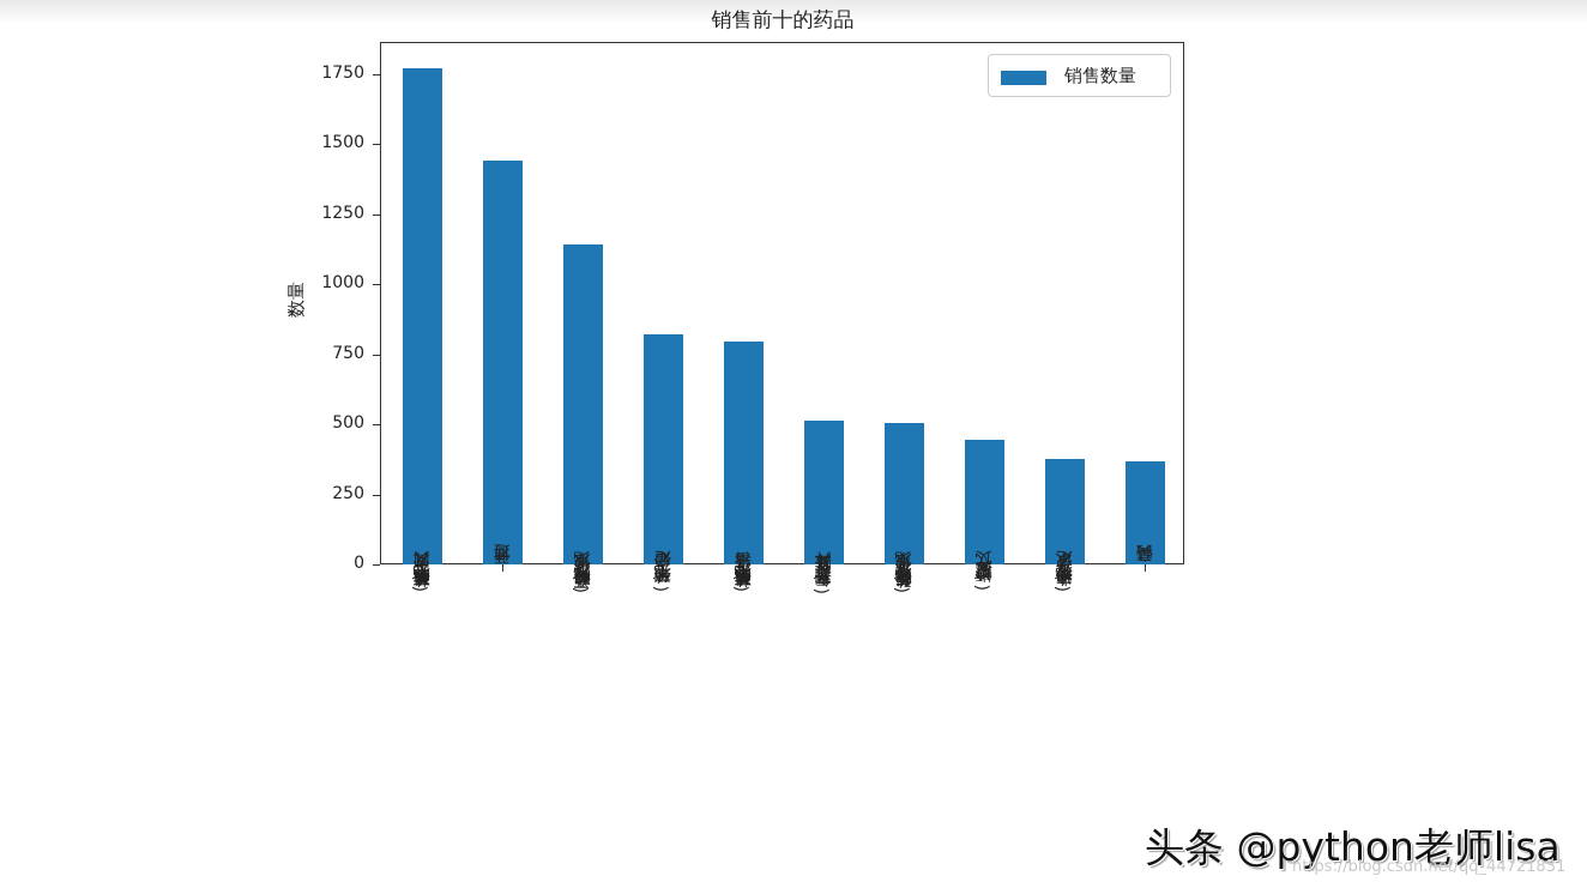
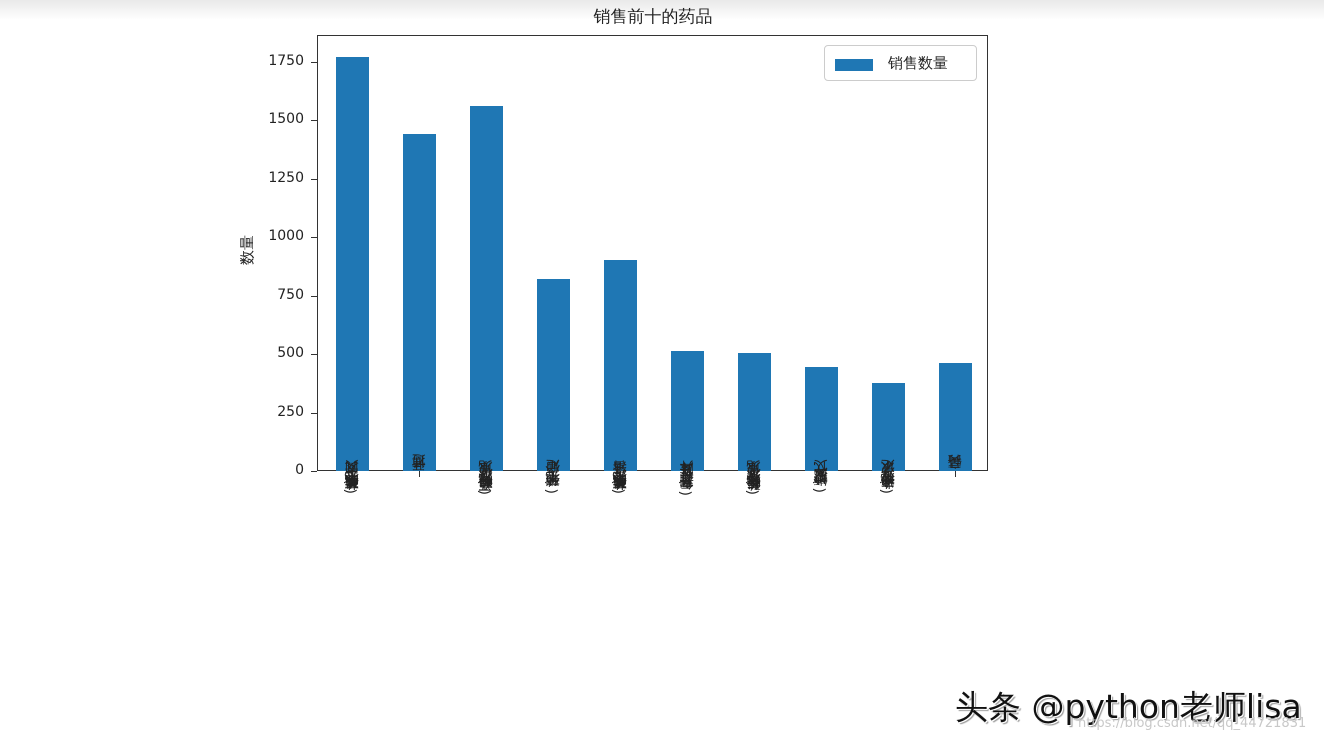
酒石酸美托洛尔片(倍他乐克): 1140 -> 1560
苯磺酸氨氯地平片(络活喜): 800 -> 900
高特灵: 370 -> 460
